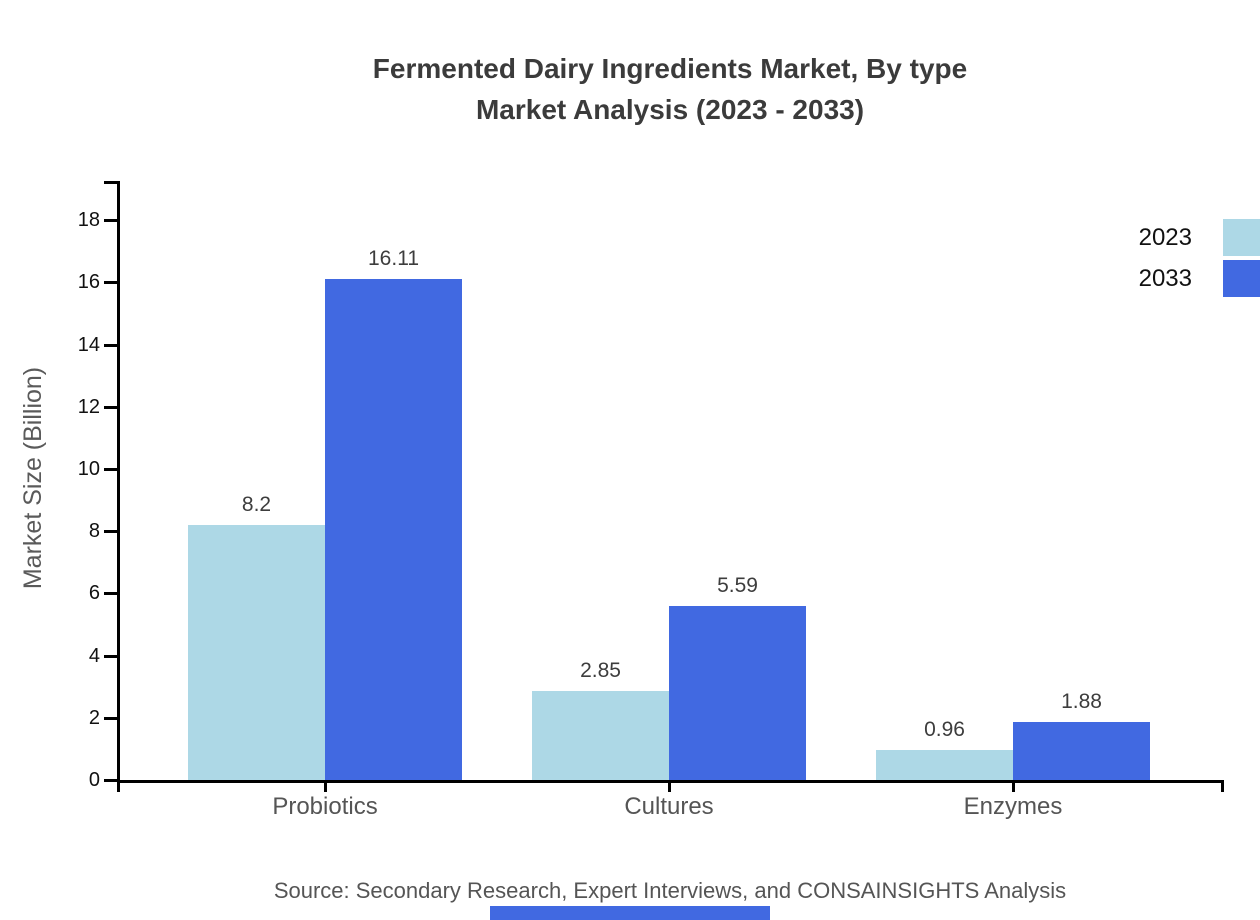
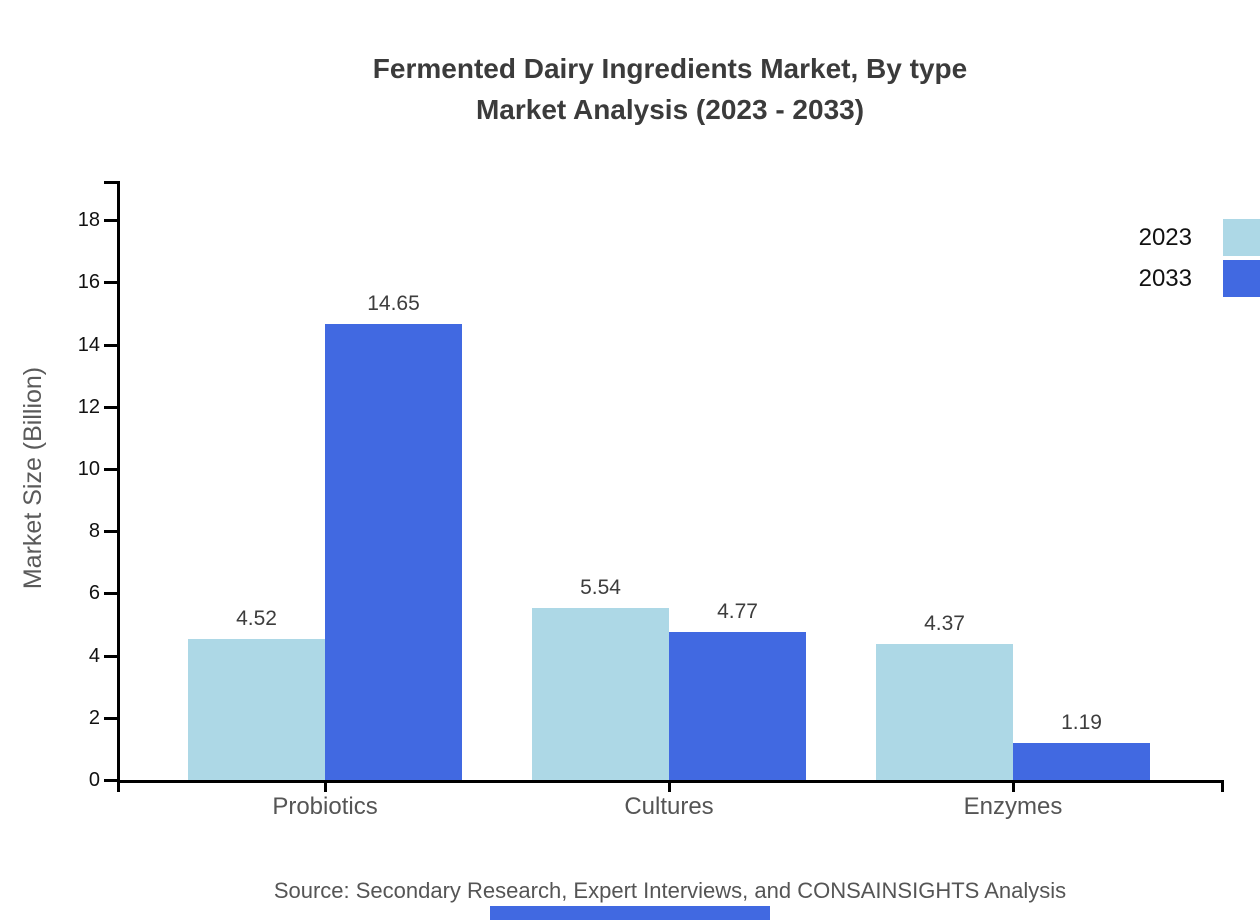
2023/Probiotics: 8.2 -> 4.52
2033/Probiotics: 16.11 -> 14.65
2023/Cultures: 2.85 -> 5.54
2033/Cultures: 5.59 -> 4.77
2023/Enzymes: 0.96 -> 4.37
2033/Enzymes: 1.88 -> 1.19
